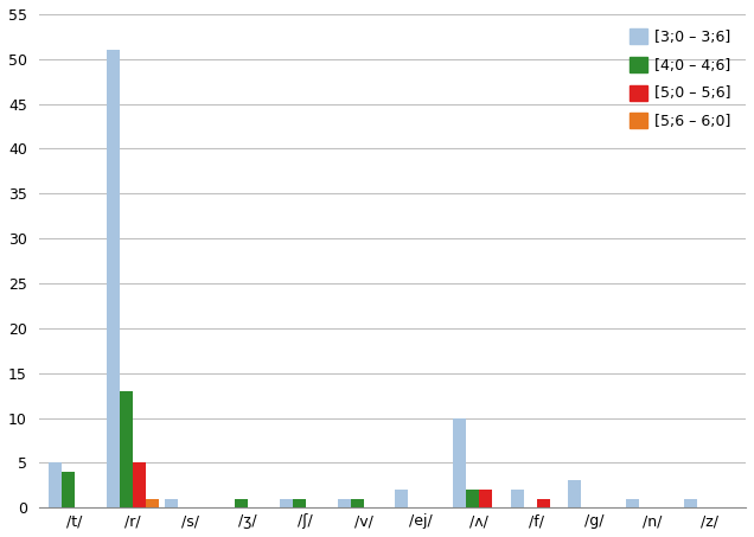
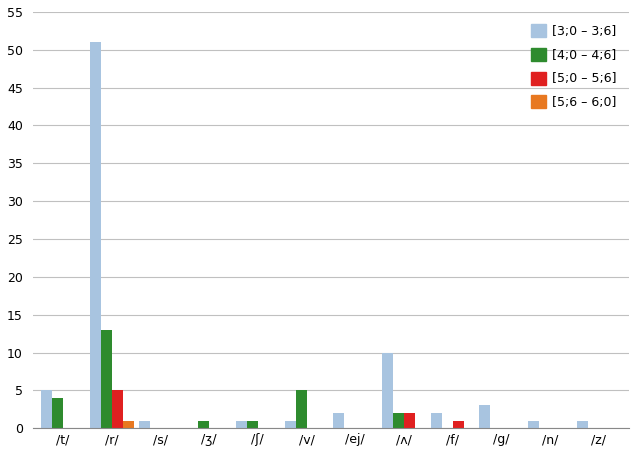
[4;0 – 4;6]//v/: 1 -> 5
